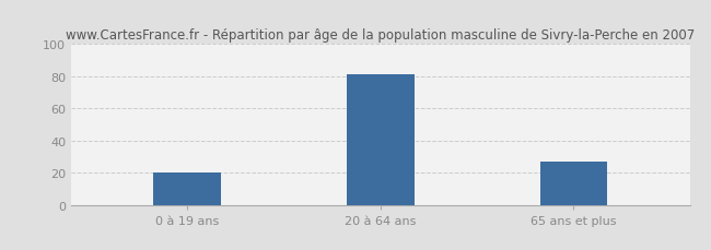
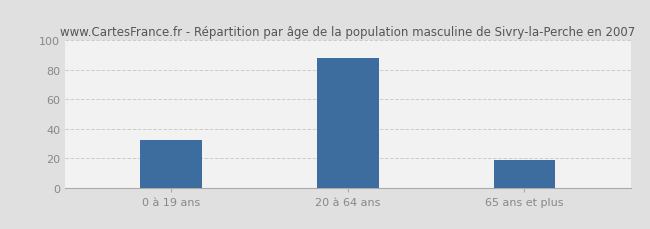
0 à 19 ans: 20 -> 32
20 à 64 ans: 81 -> 88
65 ans et plus: 27 -> 19
